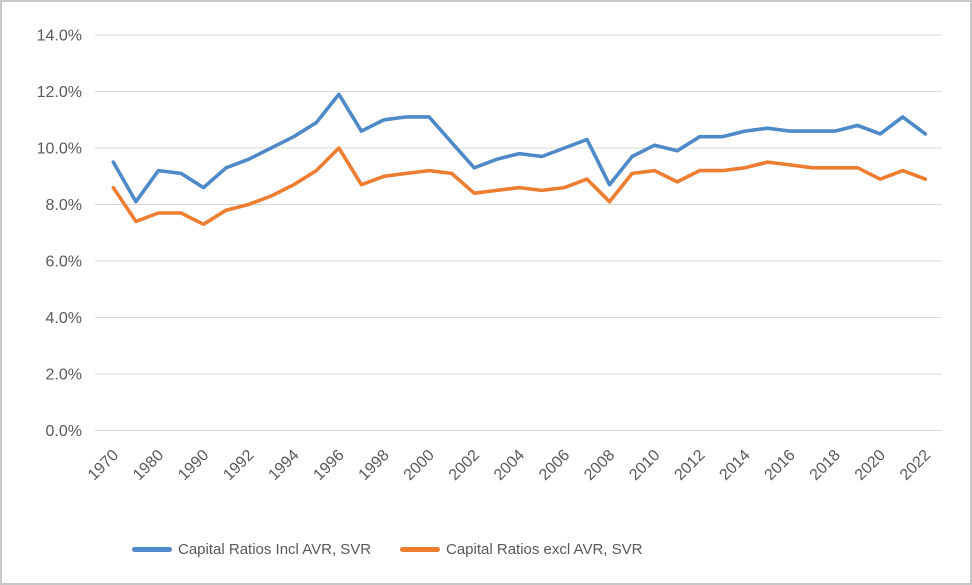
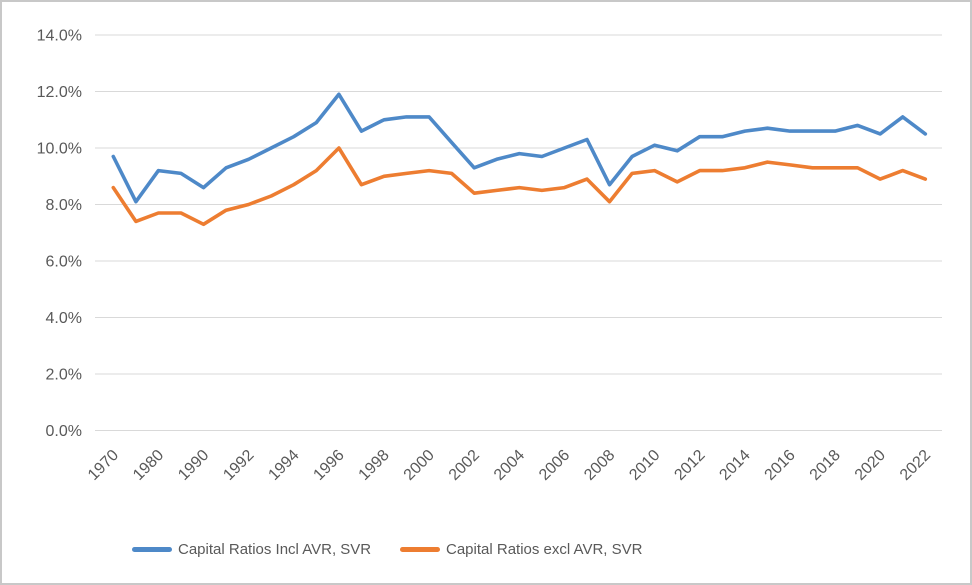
Capital Ratios Incl AVR, SVR/1970: 9.5% -> 9.7%
